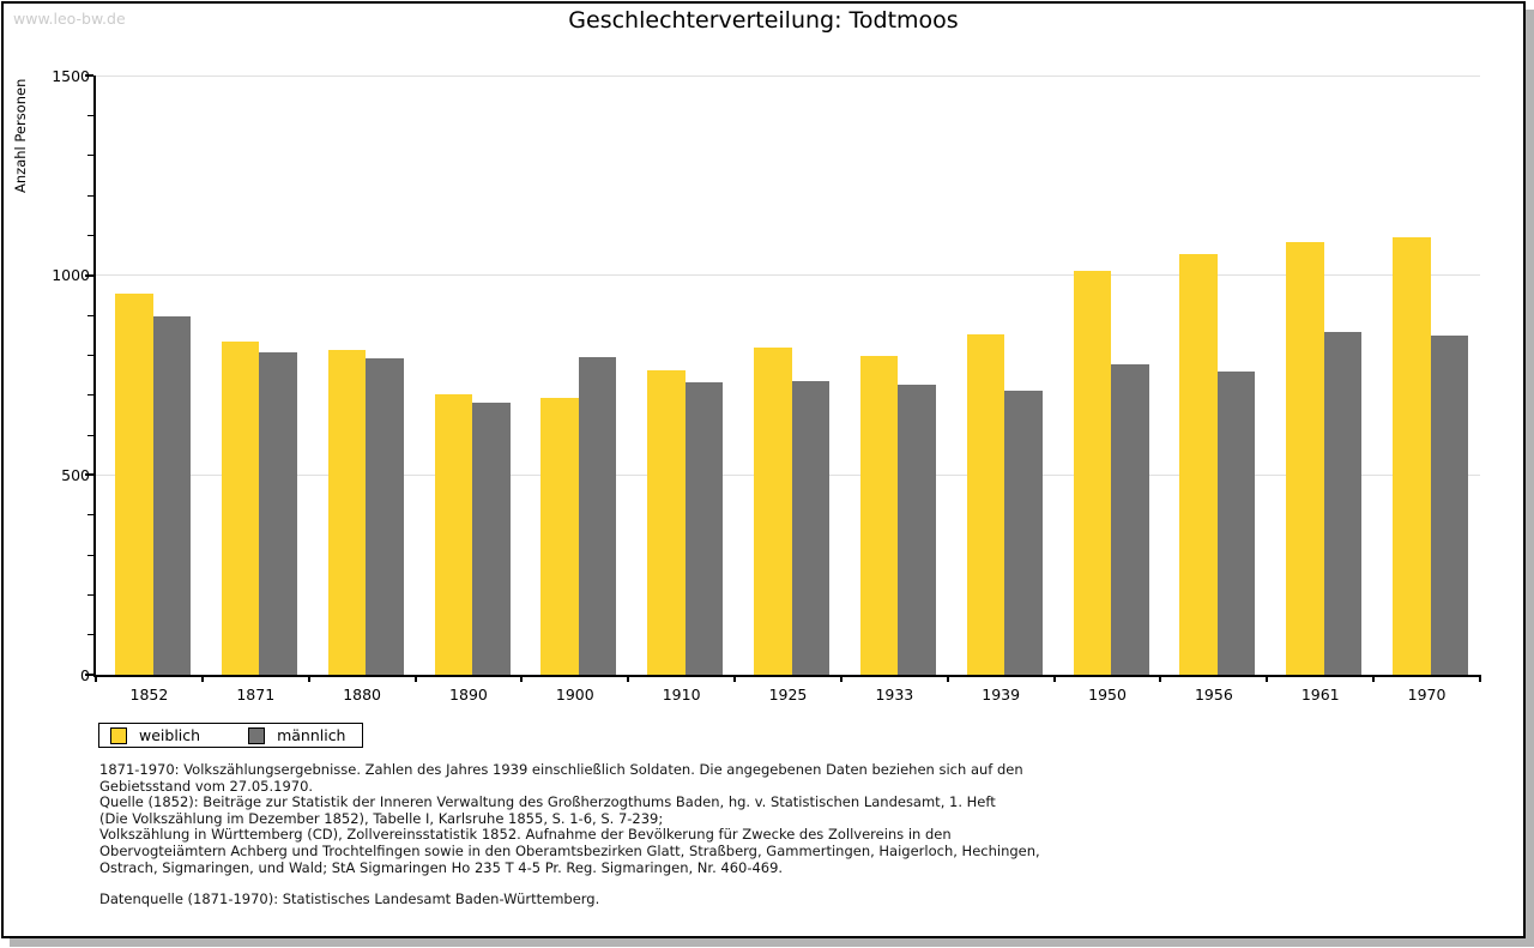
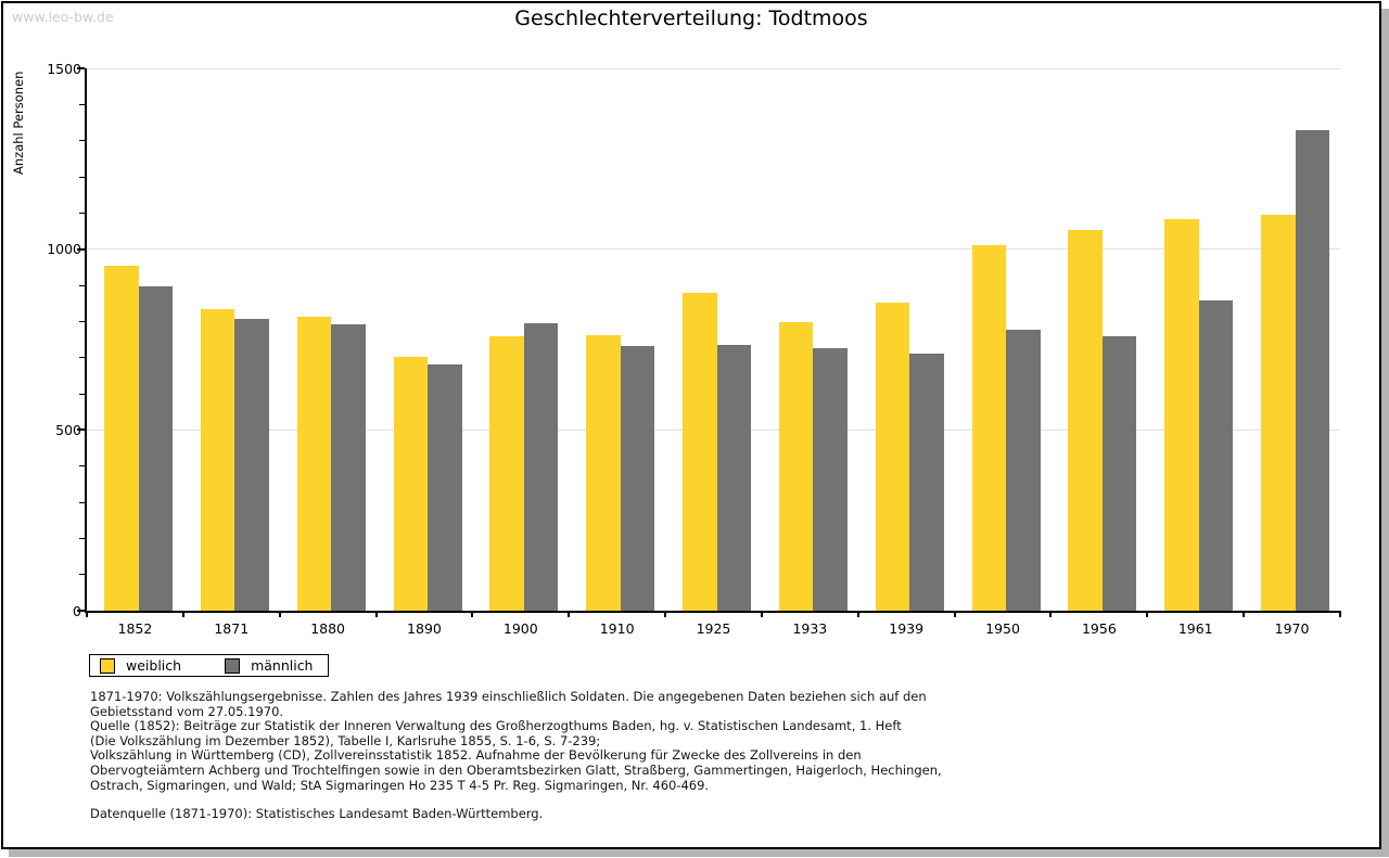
weiblich/1900: 690 -> 760
weiblich/1925: 820 -> 880
männlich/1970: 850 -> 1330
